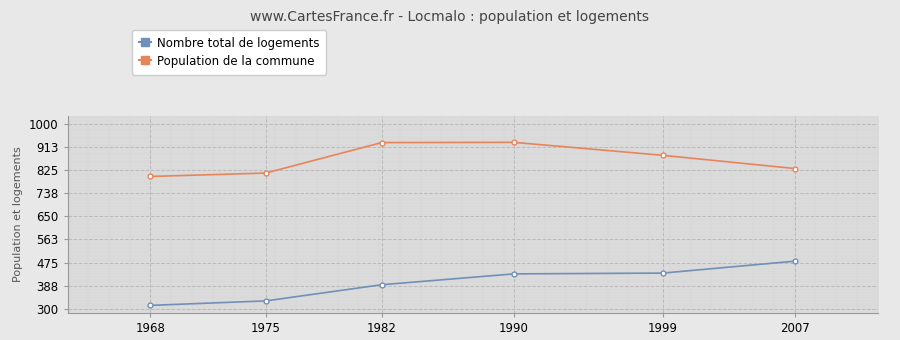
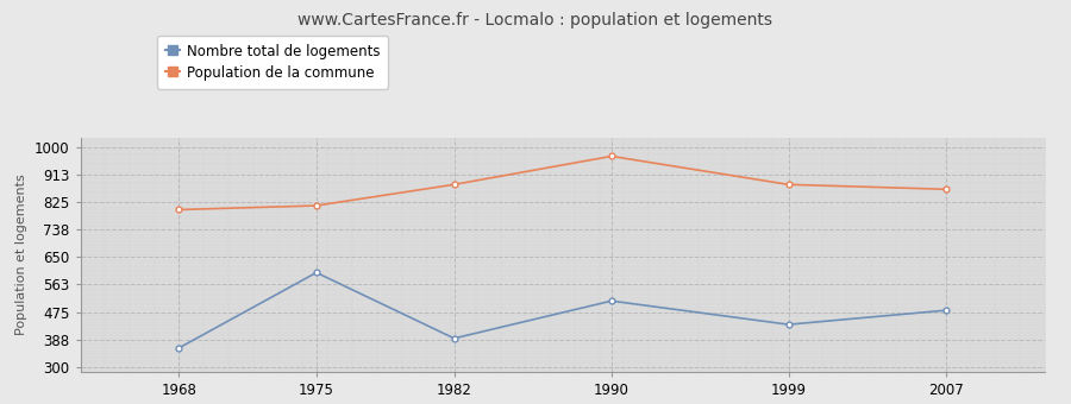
Nombre total de logements/1968: 313 -> 360
Nombre total de logements/1975: 330 -> 600
Population de la commune/1982: 928 -> 880
Nombre total de logements/1990: 432 -> 510
Population de la commune/1990: 929 -> 970
Population de la commune/2007: 830 -> 865
